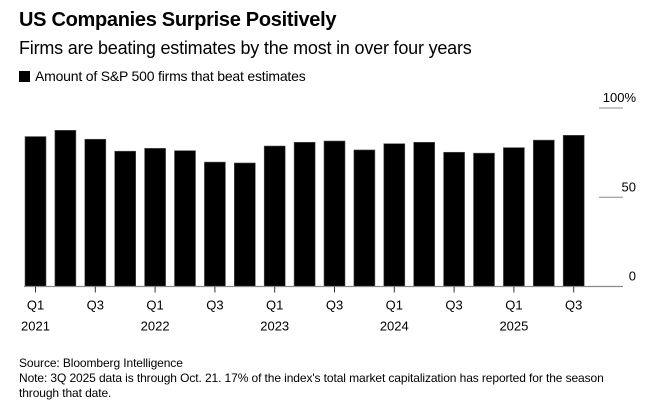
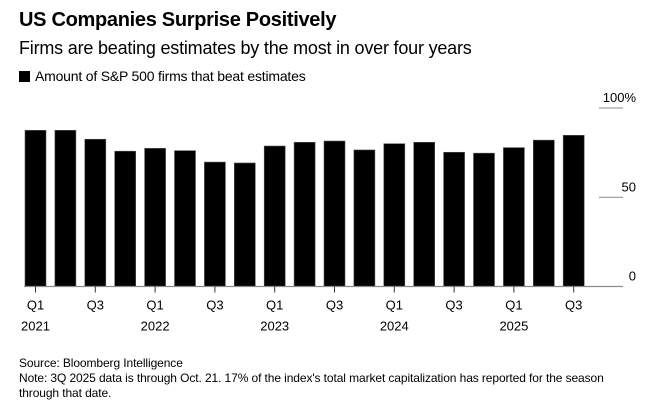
Q1 2021: 84% -> 88%
